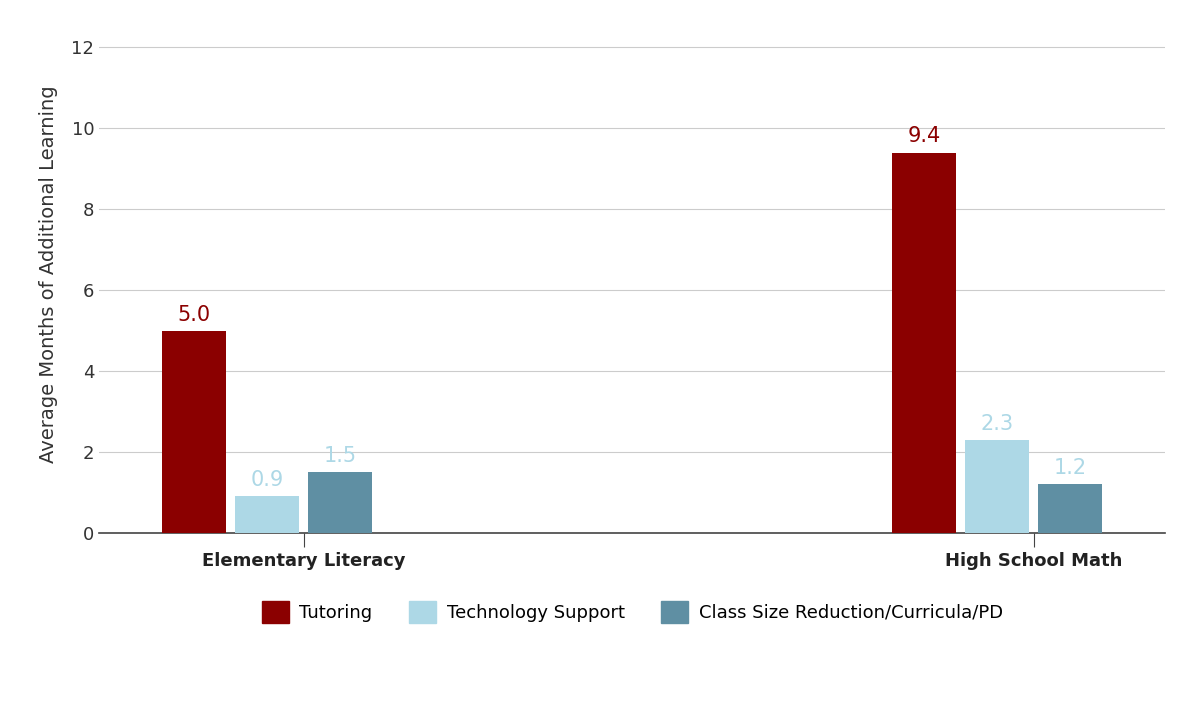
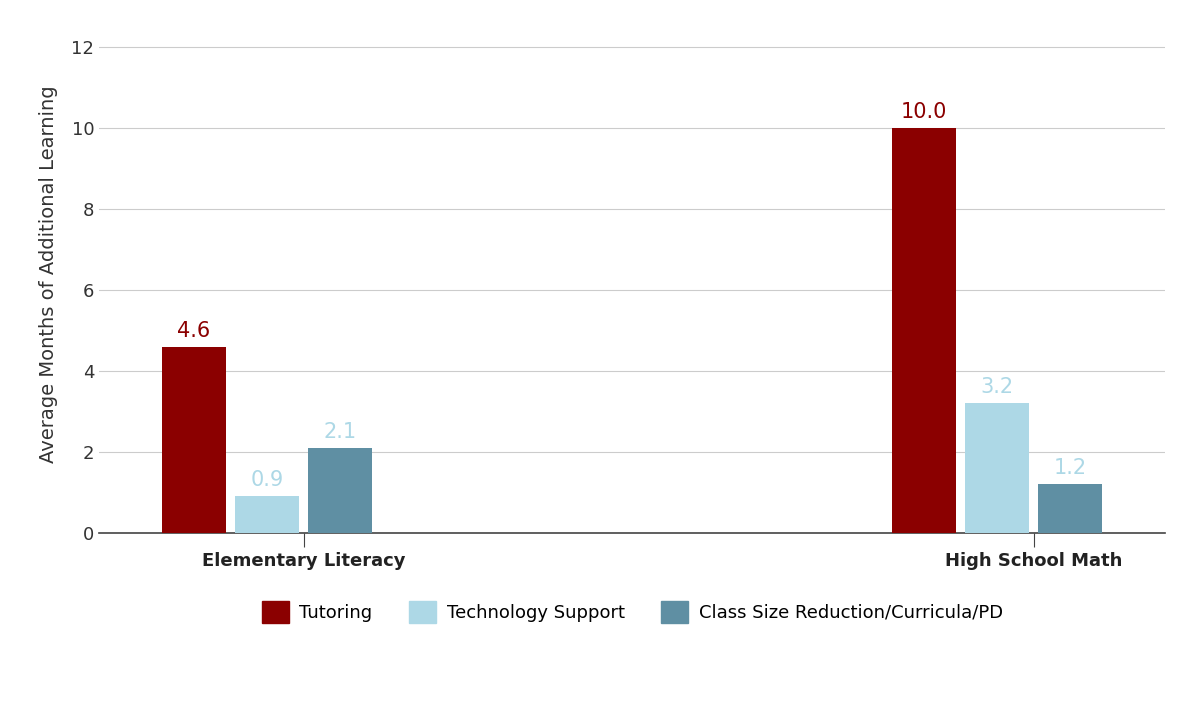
Tutoring/Elementary Literacy: 5.0 -> 4.6
Class Size Reduction/Curricula/PD/Elementary Literacy: 1.5 -> 2.1
Tutoring/High School Math: 9.4 -> 10.0
Technology Support/High School Math: 2.3 -> 3.2
